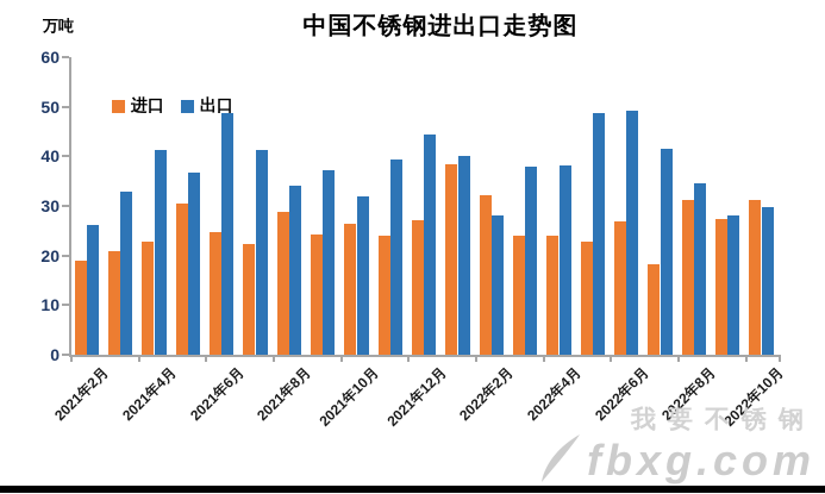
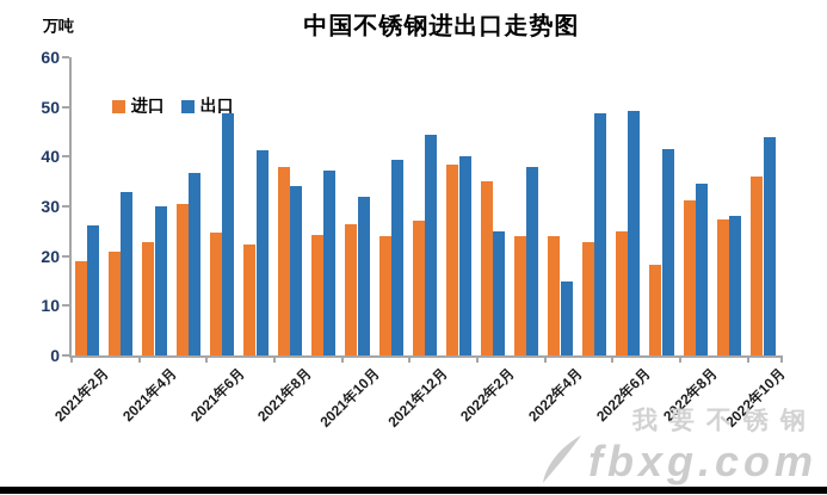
出口/2021年4月: 41 -> 30
进口/2021年8月: 29 -> 38
进口/2022年2月: 32 -> 35
出口/2022年2月: 28 -> 25
出口/2022年4月: 38 -> 15
进口/2022年6月: 27 -> 25
进口/2022年10月: 31 -> 36
出口/2022年10月: 30 -> 44
